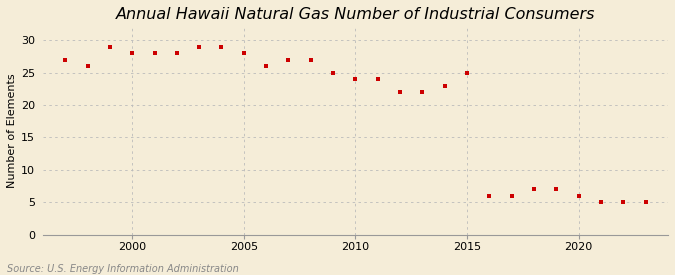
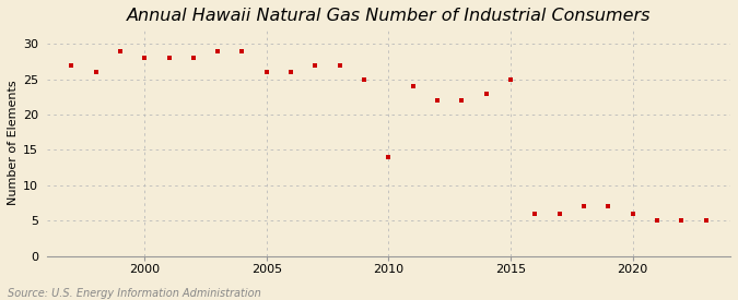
2005: 28 -> 26
2010: 24 -> 14
